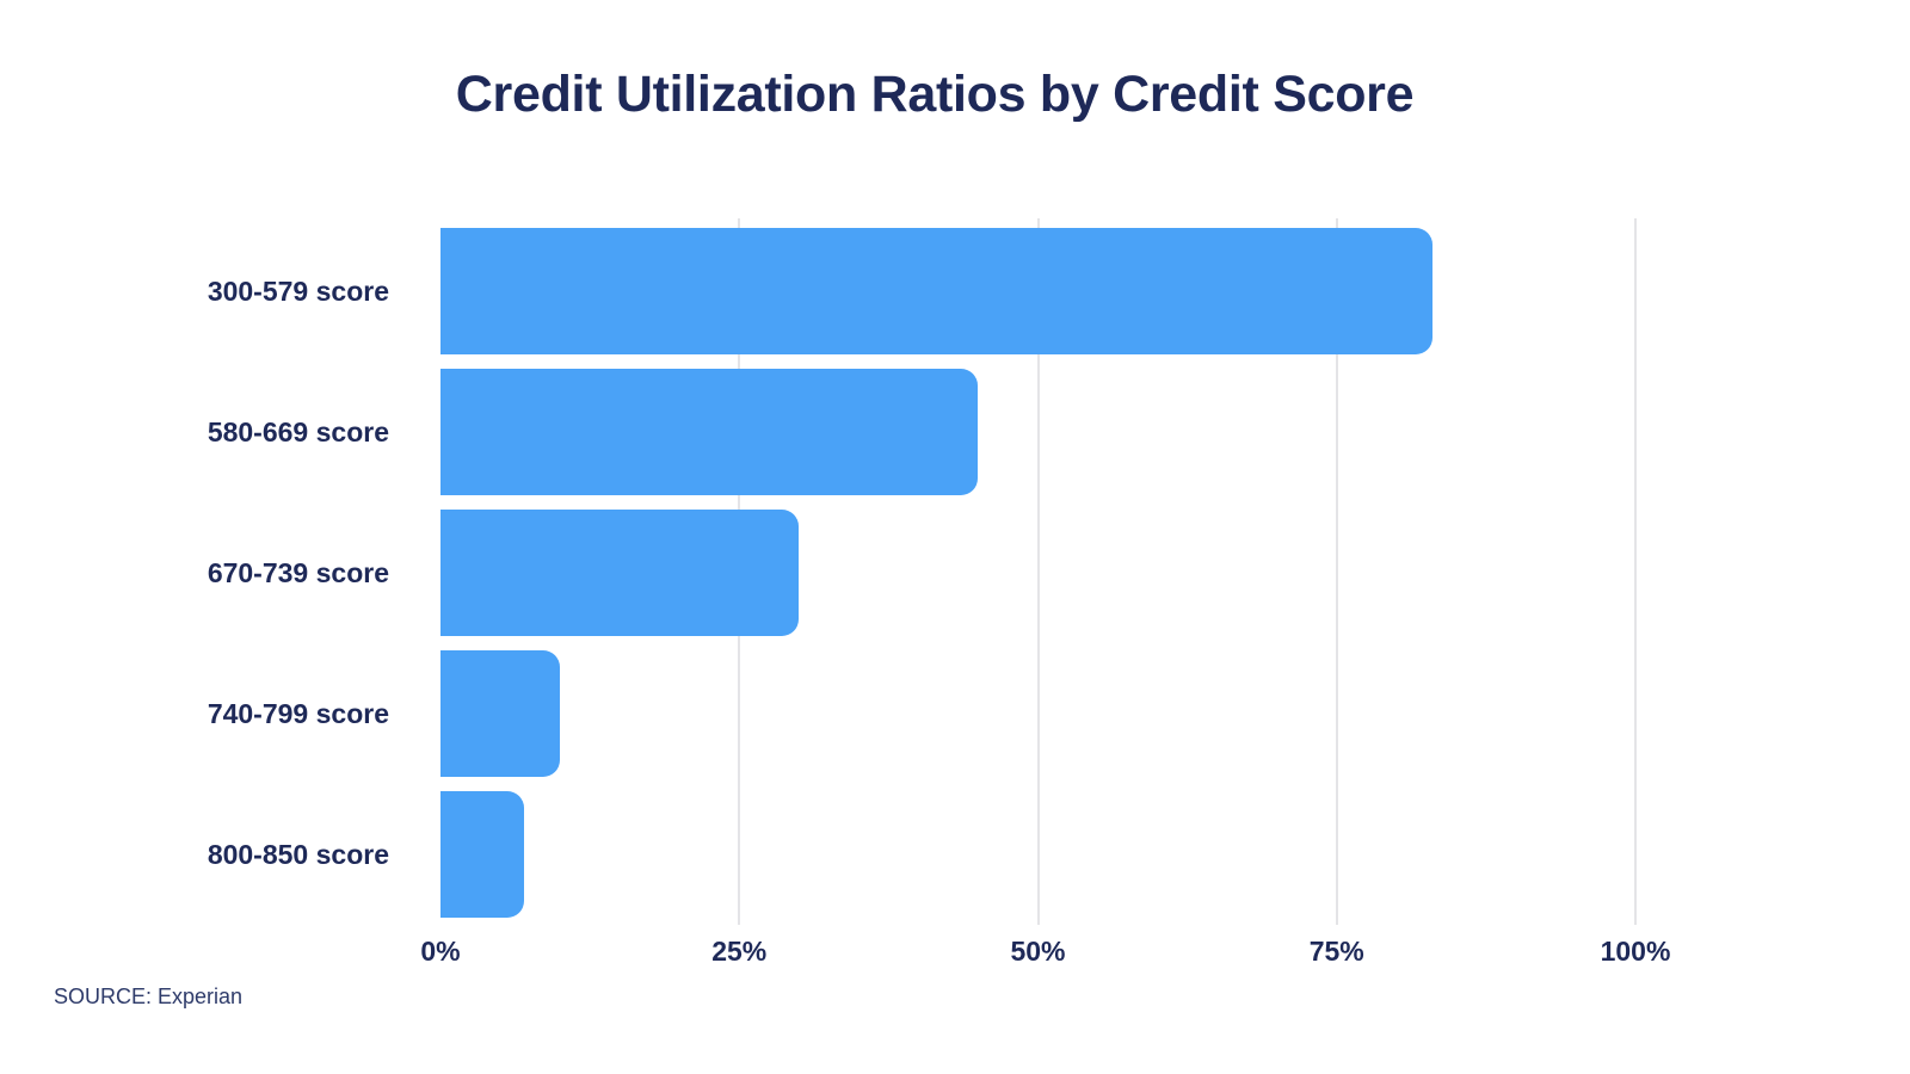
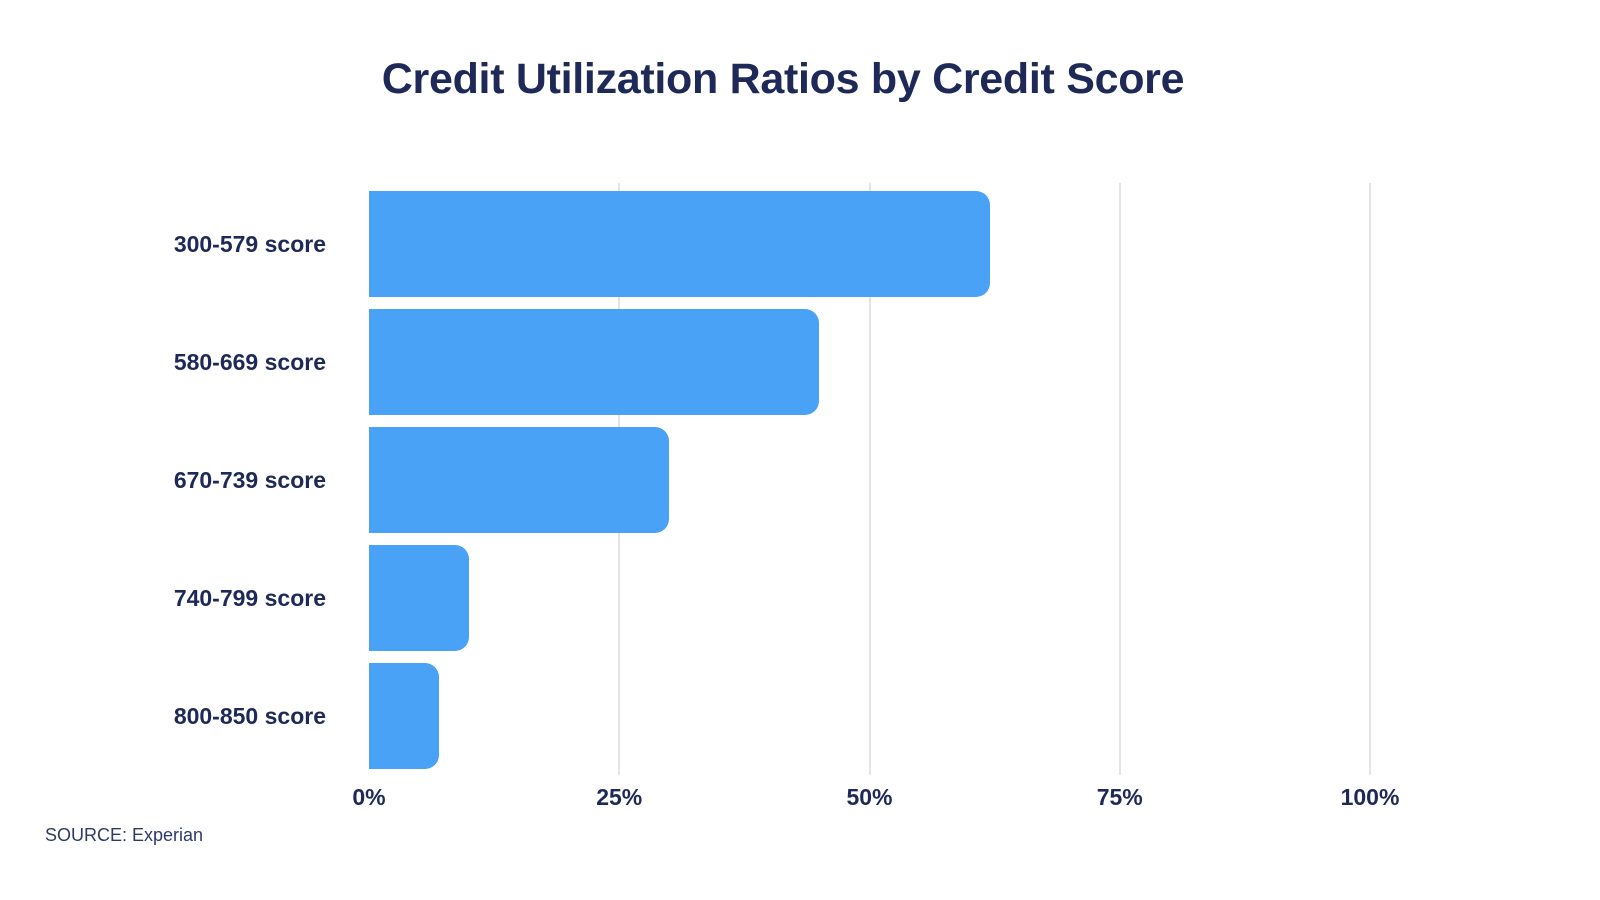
300-579 score: 83% -> 62%
